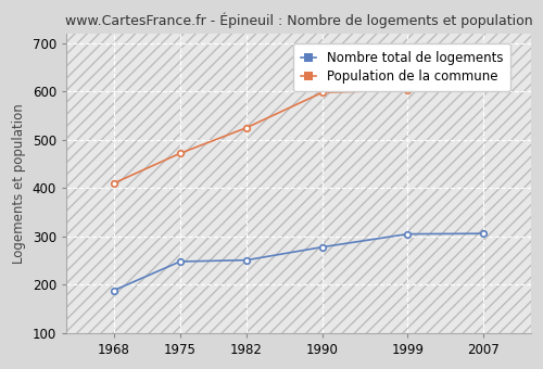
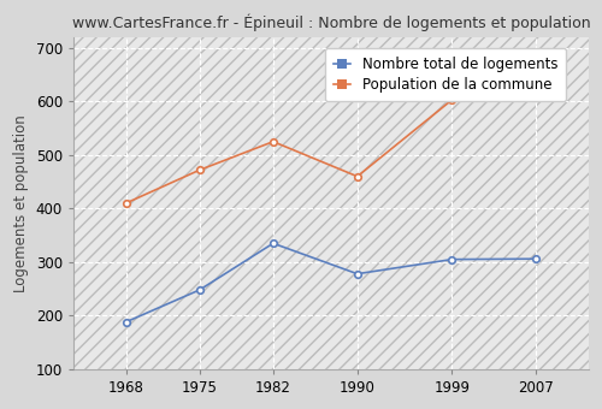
Nombre total de logements/1982: 251 -> 335
Population de la commune/1990: 598 -> 460
